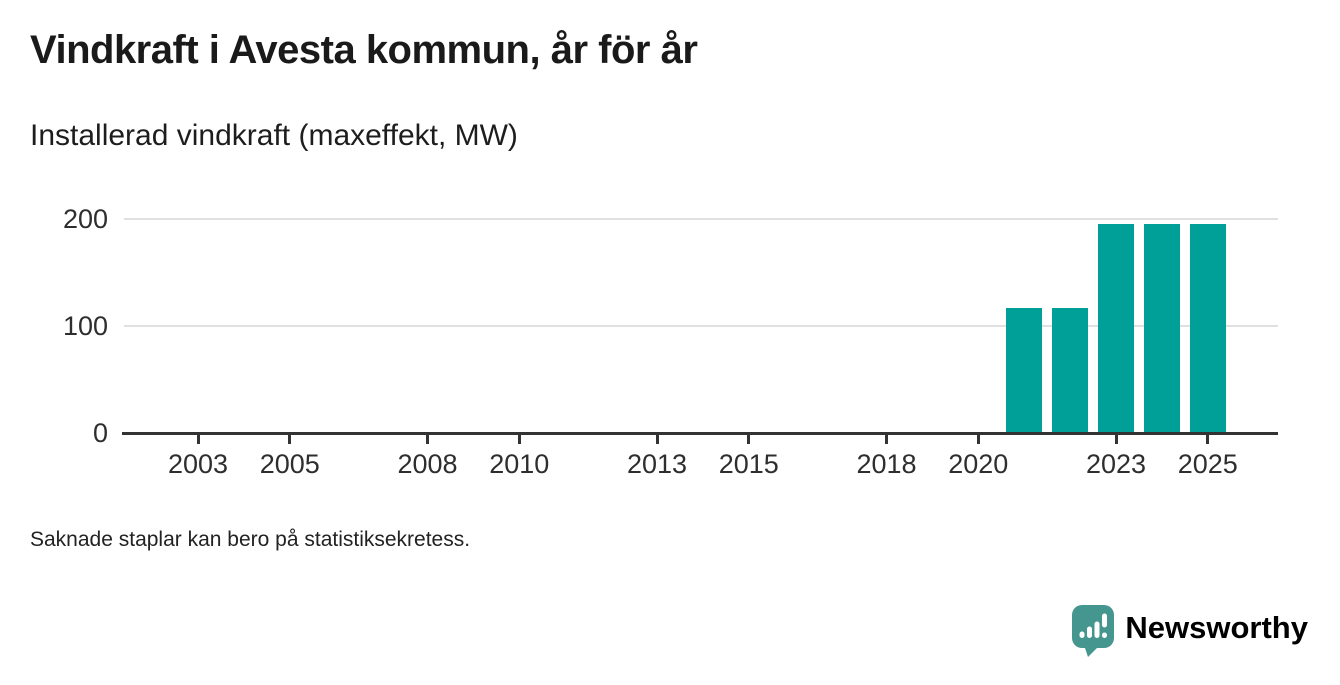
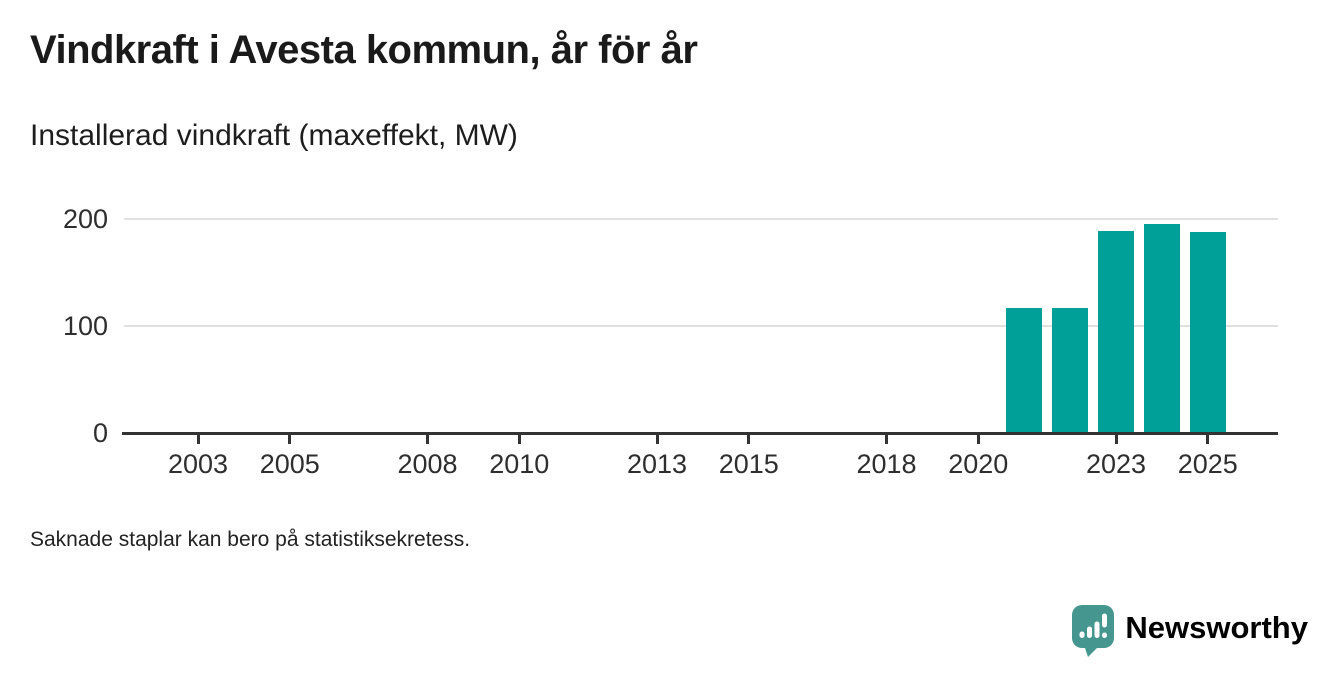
2023: 195 -> 188
2025: 195 -> 187
